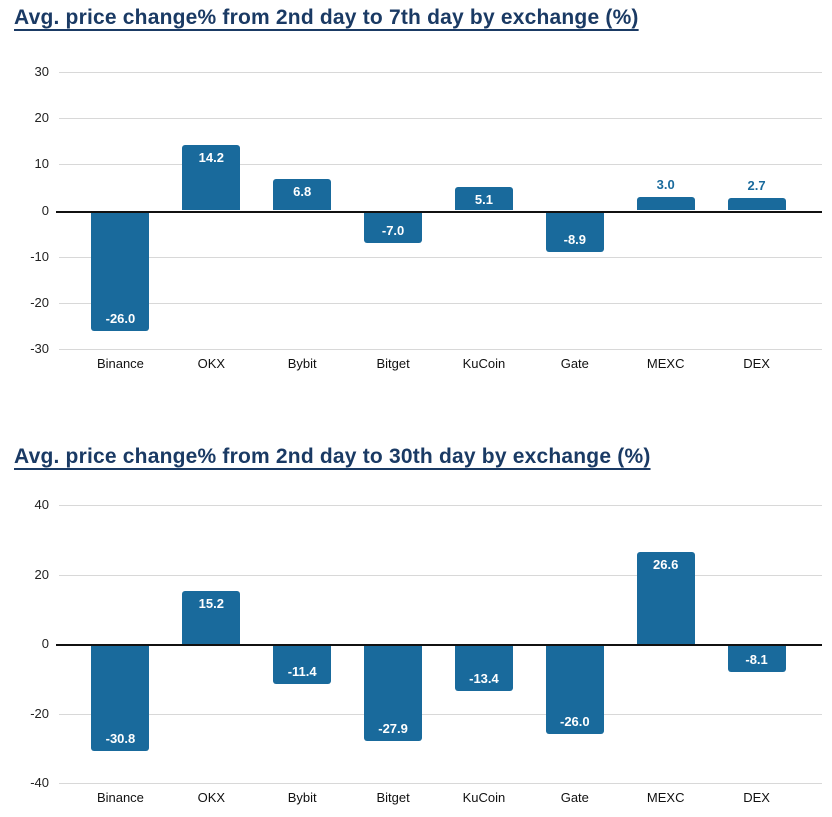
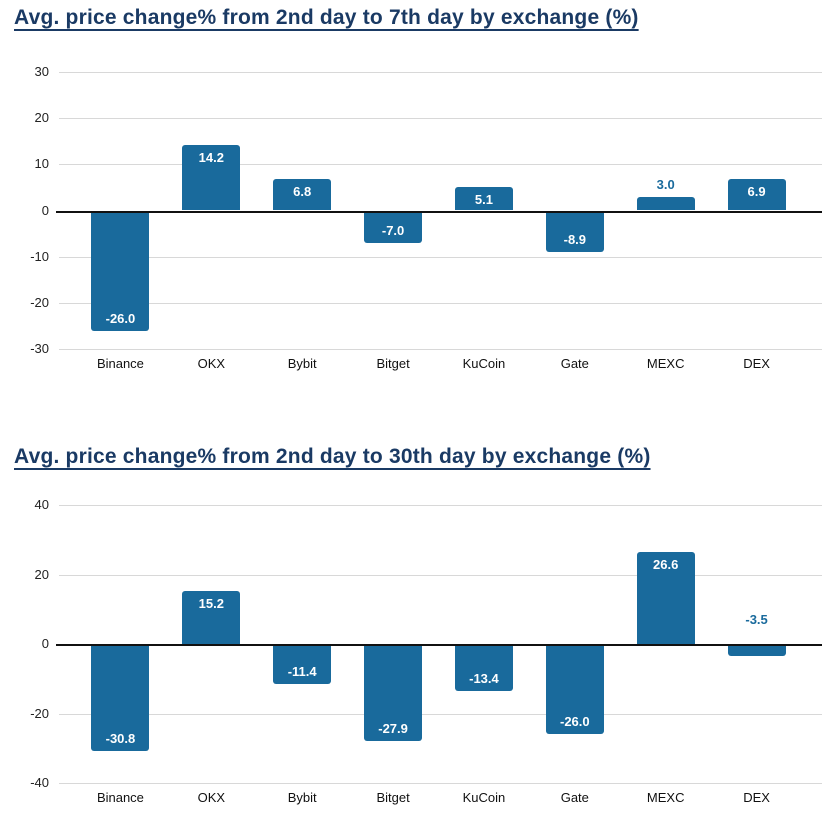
Avg. price change% from 2nd day to 7th day by exchange (%)/DEX: 2.7 -> 6.9
Avg. price change% from 2nd day to 30th day by exchange (%)/DEX: -8.1 -> -3.5
